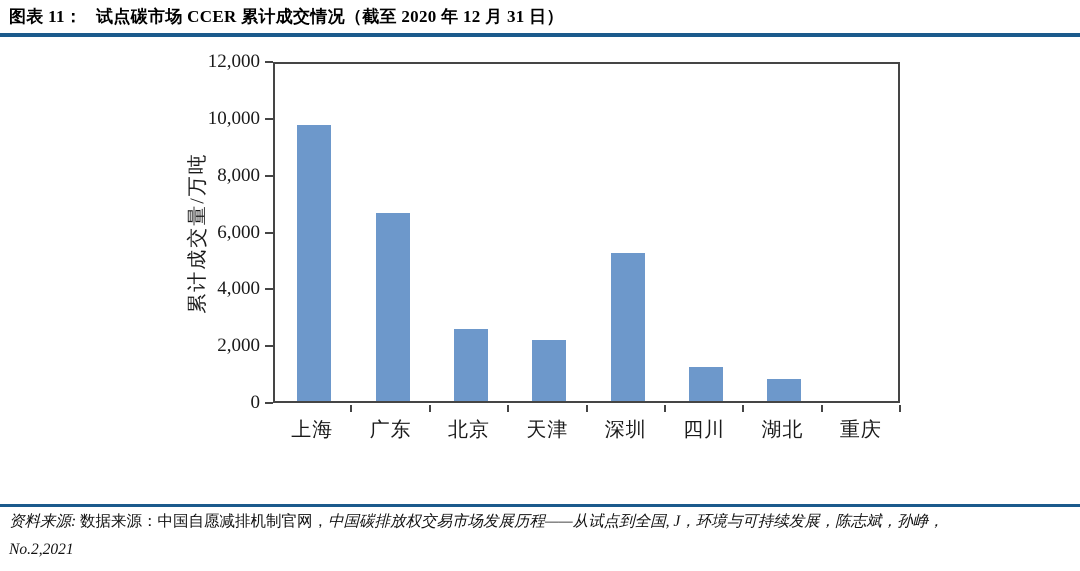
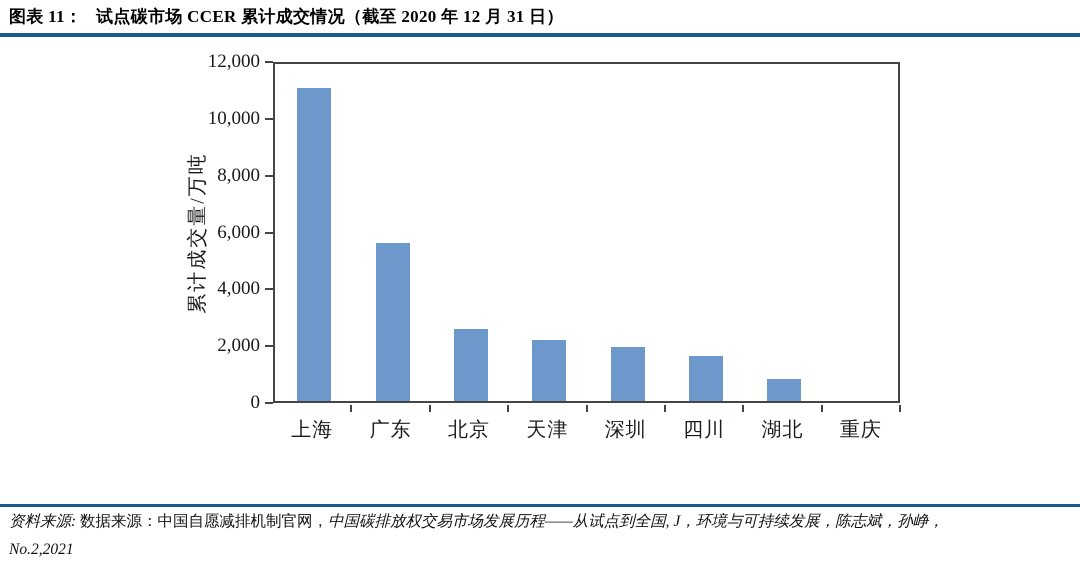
上海: 9700 -> 11000
广东: 6600 -> 5600
深圳: 5200 -> 1900
四川: 1200 -> 1600
